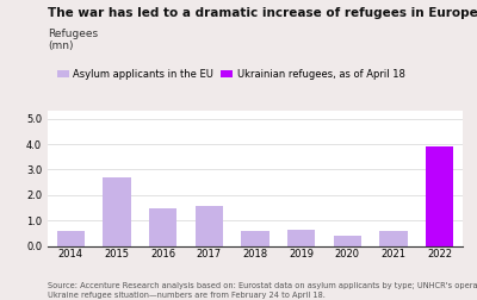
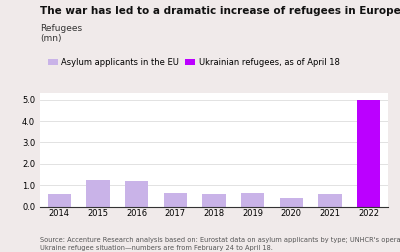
2015: 2.70 -> 1.26
2016: 1.50 -> 1.20
2017: 1.55 -> 0.65
2022: 3.90 -> 5.00
